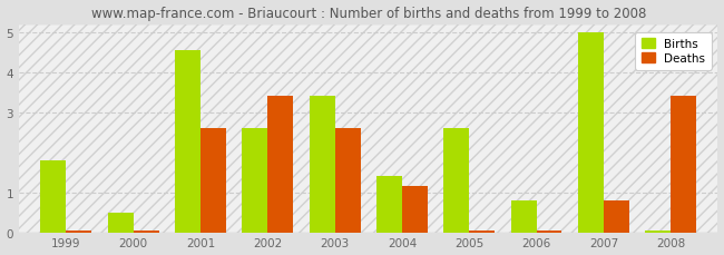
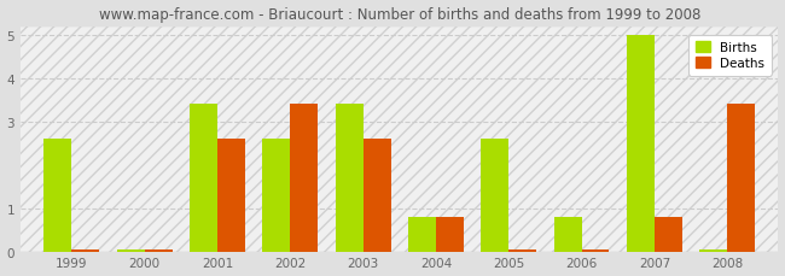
Births/1999: 1.80 -> 2.60
Births/2000: 0.50 -> 0.05
Births/2001: 4.55 -> 3.40
Births/2004: 1.40 -> 0.80
Deaths/2004: 1.15 -> 0.80
